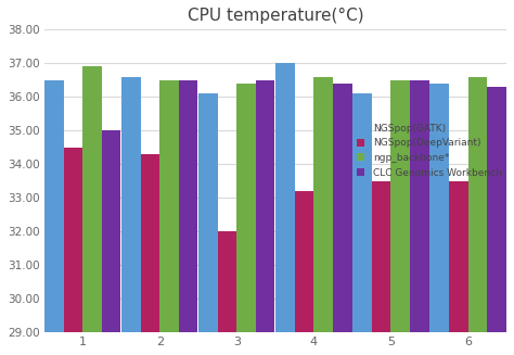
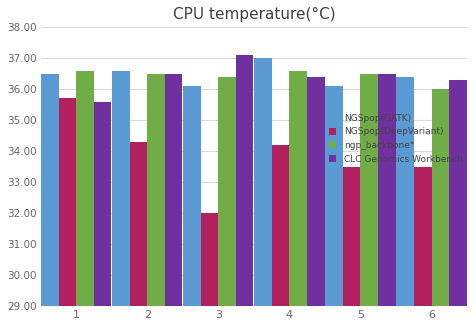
NGSpop(DeepVariant)/1: 34.5 -> 35.7
ngp_backbone*/1: 36.9 -> 36.6
CLC Genomics Workbench/1: 35.0 -> 35.6
CLC Genomics Workbench/3: 36.5 -> 37.1
NGSpop(DeepVariant)/4: 33.2 -> 34.2
ngp_backbone*/6: 36.6 -> 36.0
